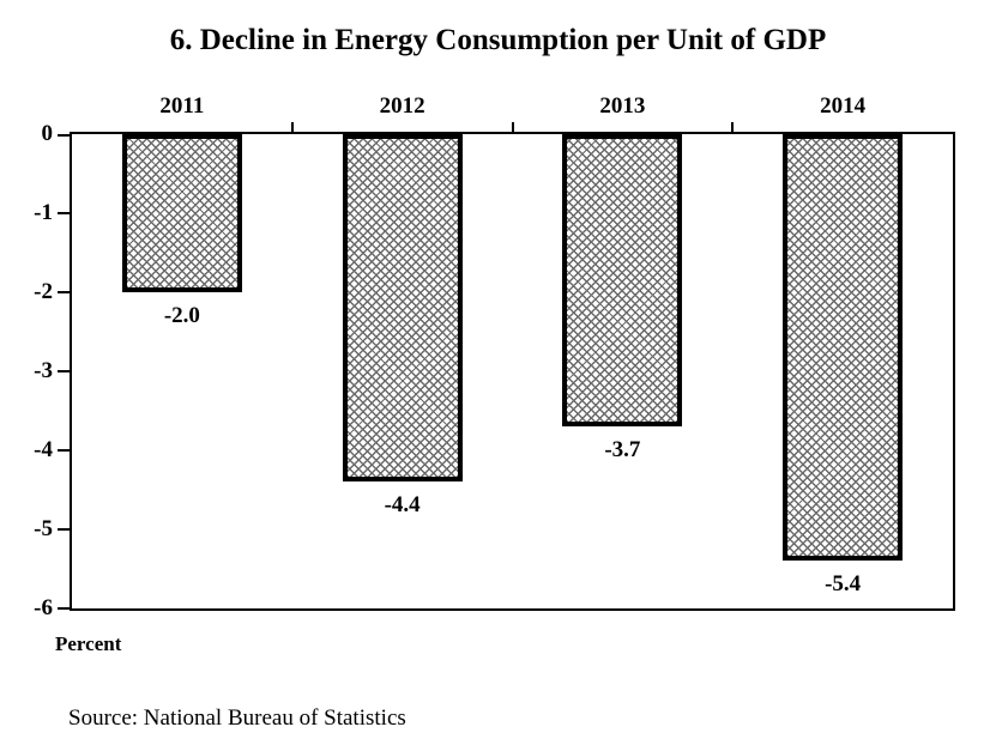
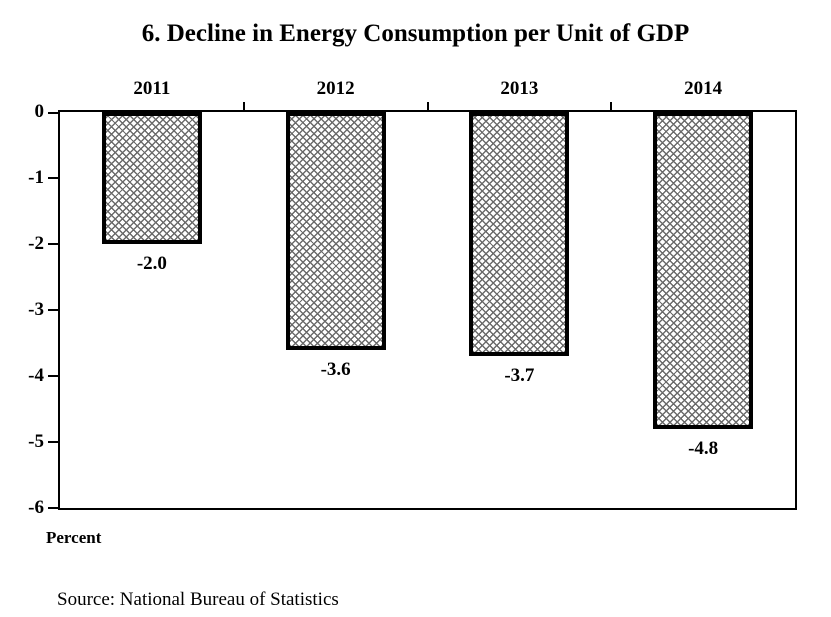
2012: -4.4 -> -3.6
2014: -5.4 -> -4.8
